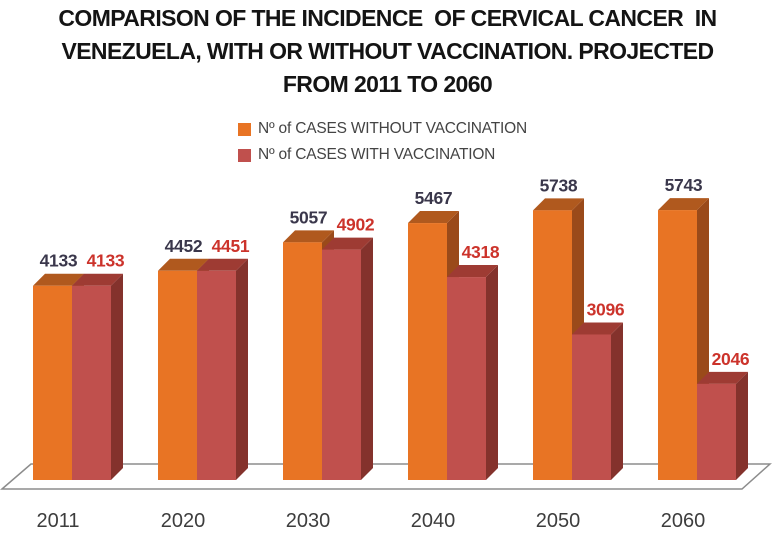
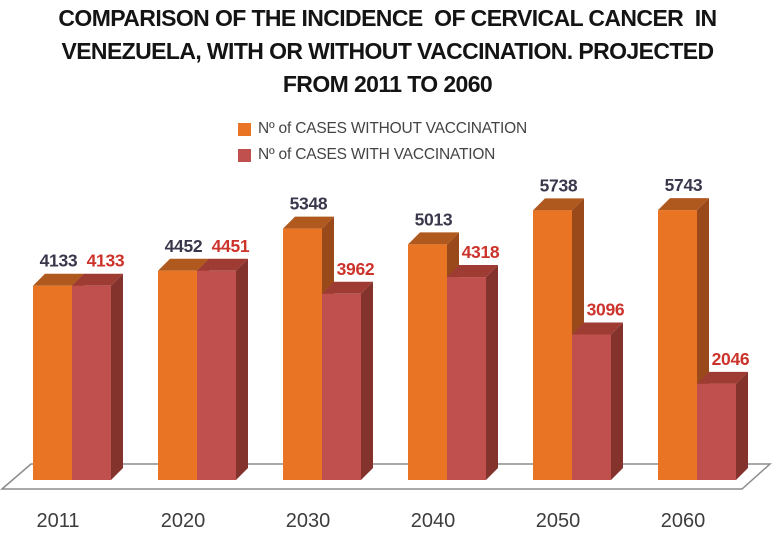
Nº of CASES WITHOUT VACCINATION/2030: 5057 -> 5348
Nº of CASES WITH VACCINATION/2030: 4902 -> 3962
Nº of CASES WITHOUT VACCINATION/2040: 5467 -> 5013
